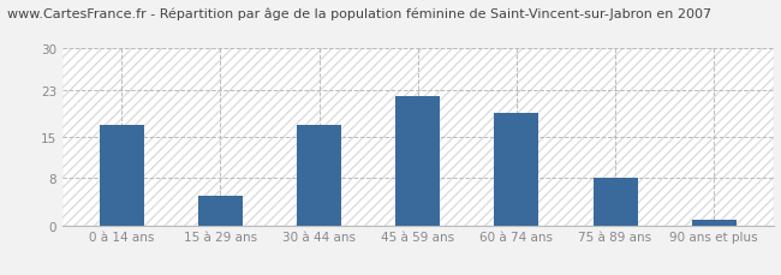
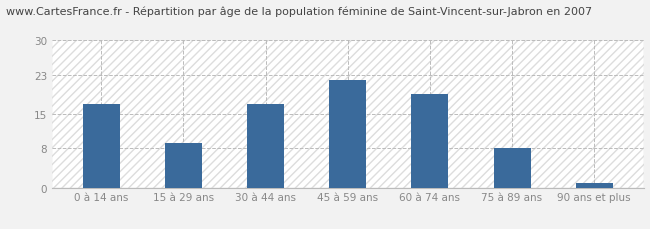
15 à 29 ans: 5 -> 9
